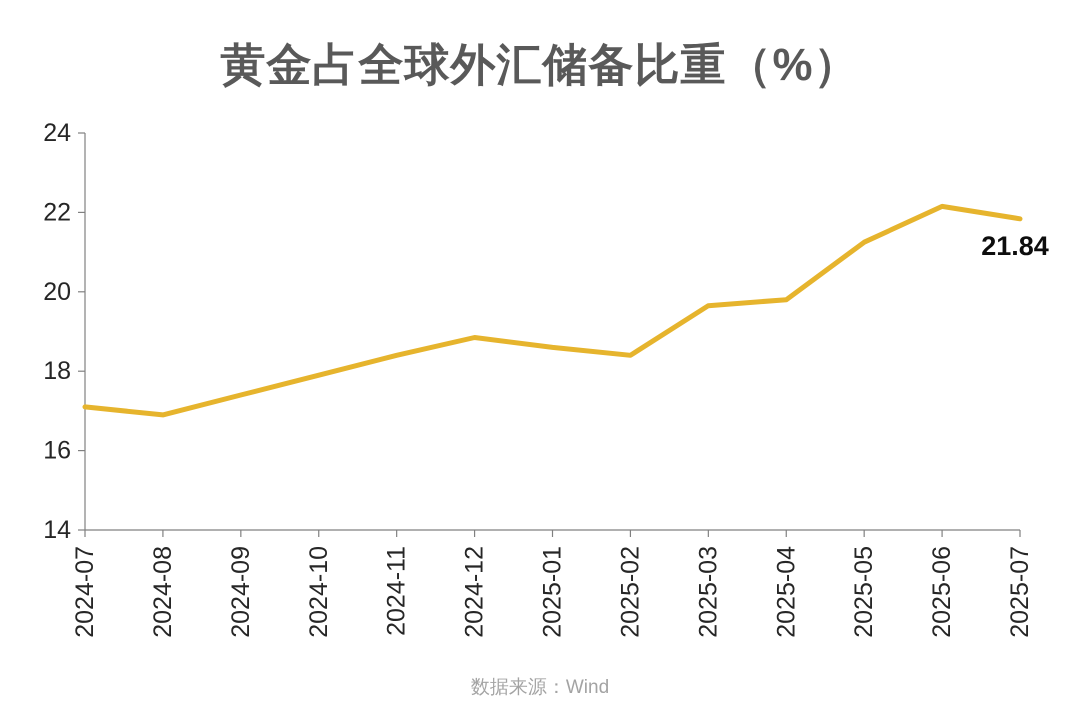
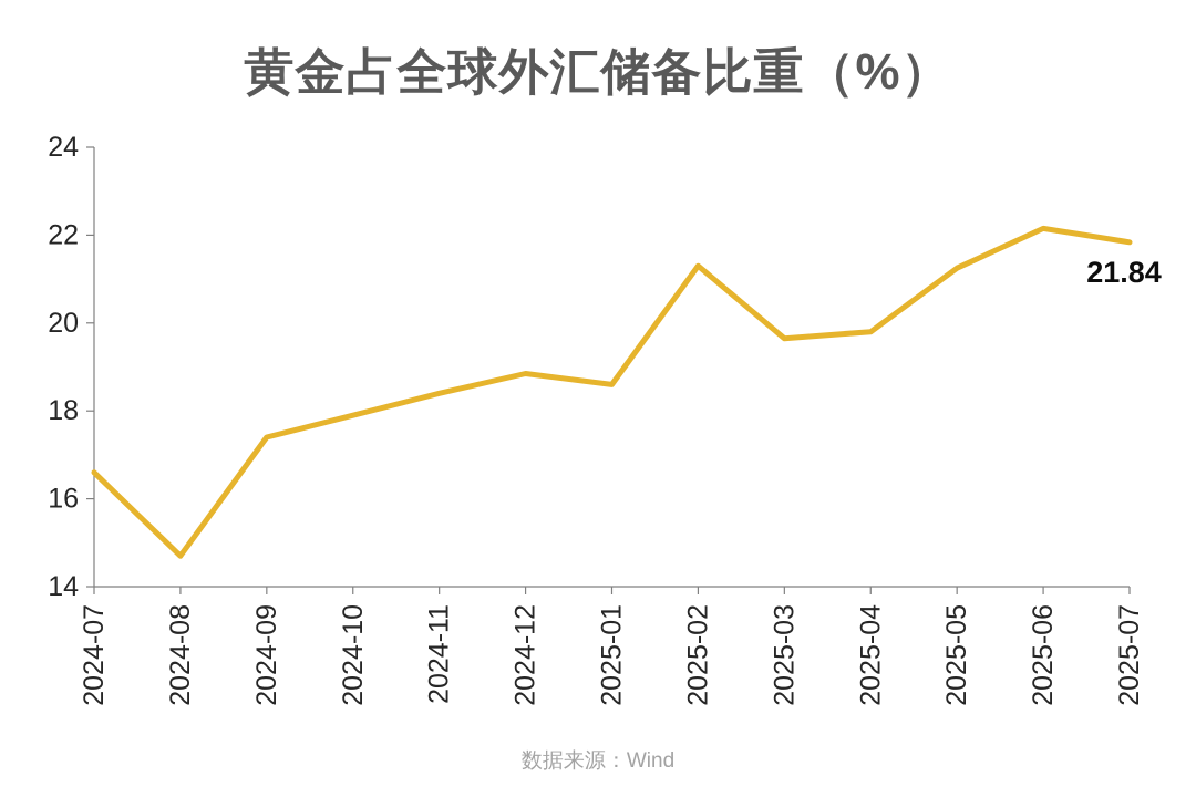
2024-07: 17.1 -> 16.6
2024-08: 16.9 -> 14.7
2025-02: 18.4 -> 21.3
